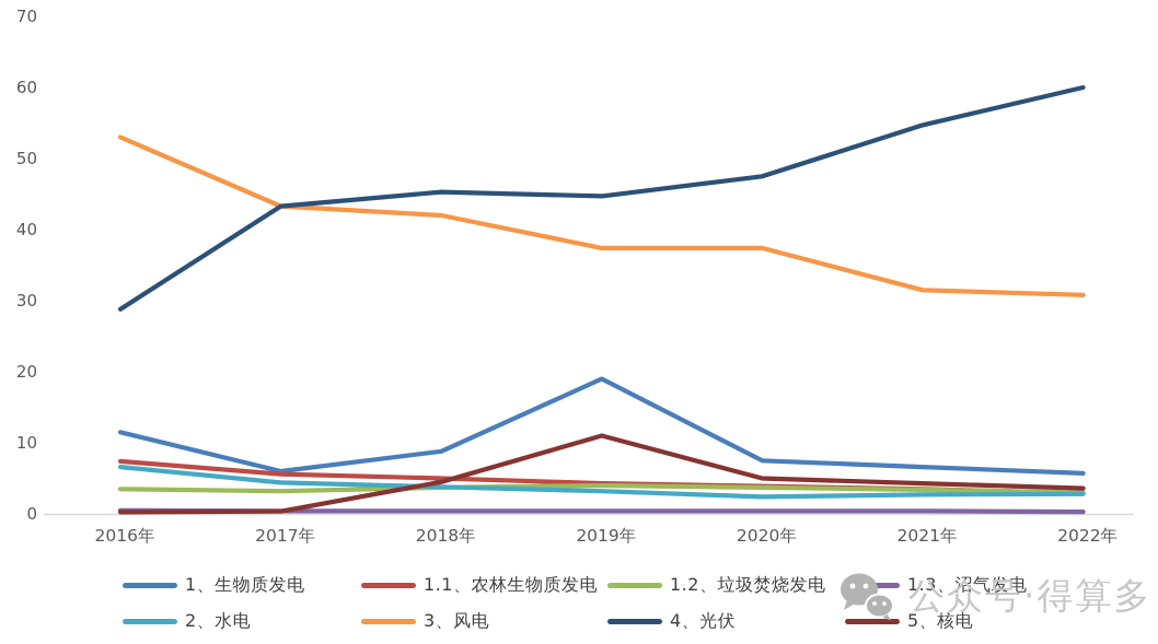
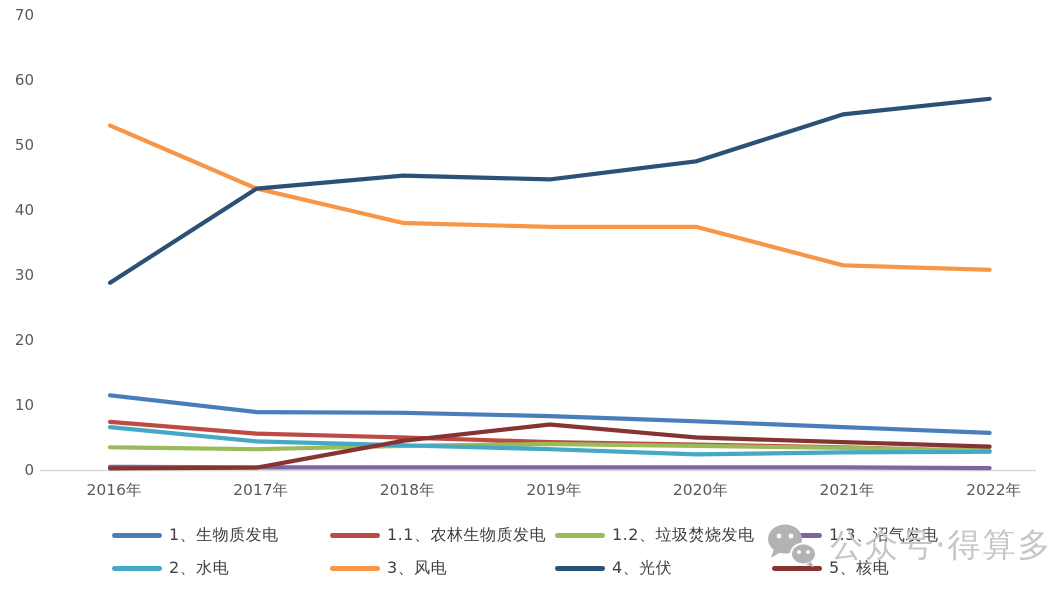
1、生物质发电/2017年: 6 -> 9
3、风电/2018年: 42 -> 38
1、生物质发电/2019年: 19 -> 8
5、核电/2019年: 11 -> 7
4、光伏/2022年: 60 -> 57
